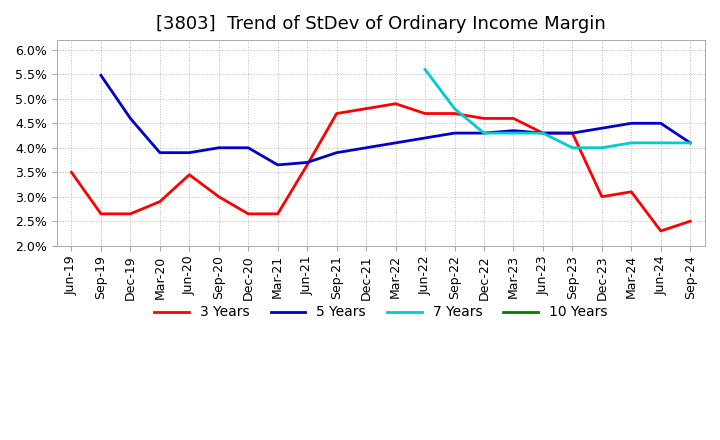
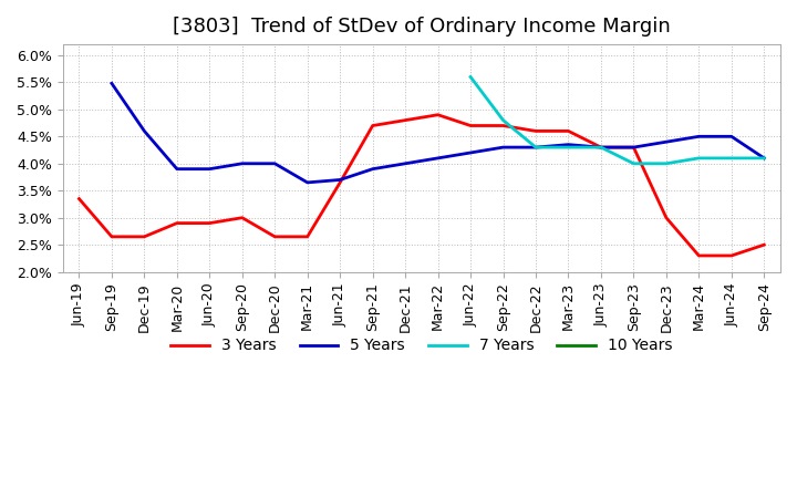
3 Years/Jun-19: 3.50% -> 3.35%
3 Years/Jun-20: 3.45% -> 2.90%
3 Years/Mar-24: 3.10% -> 2.30%
